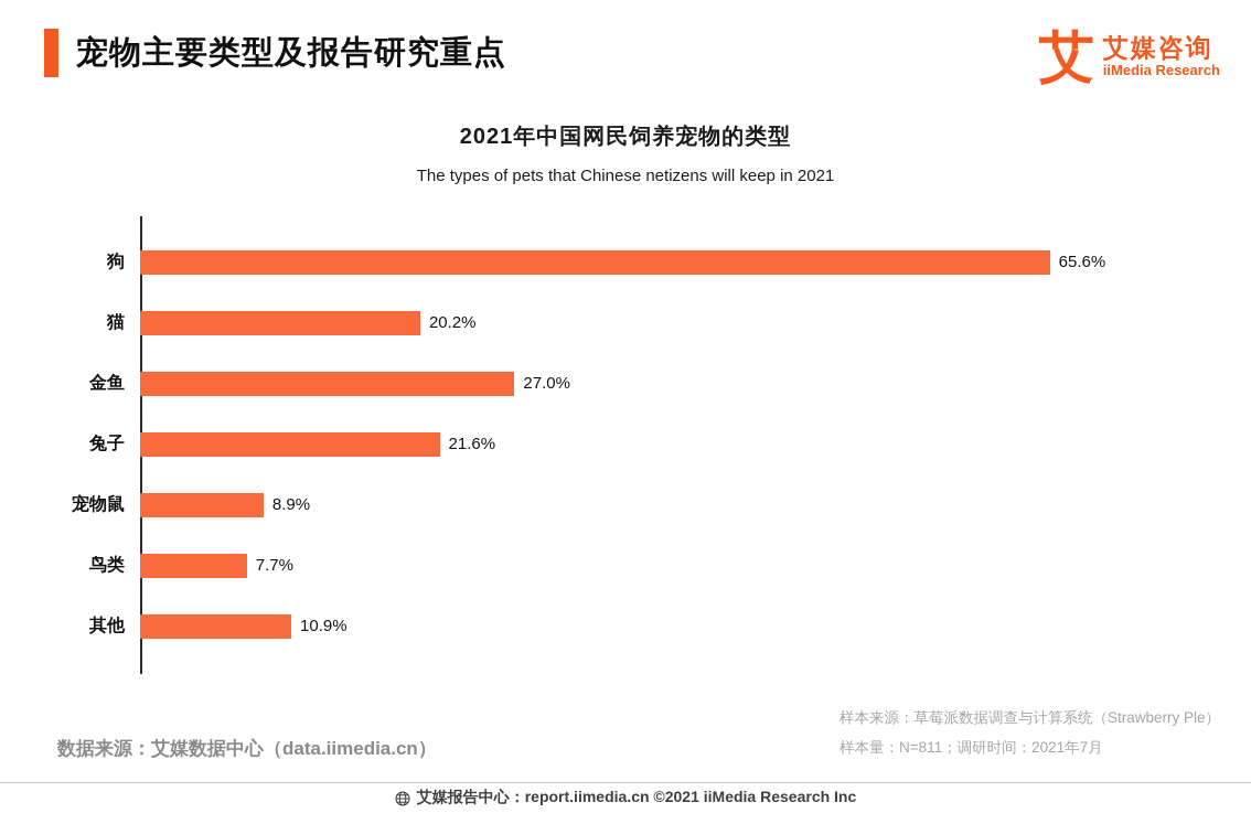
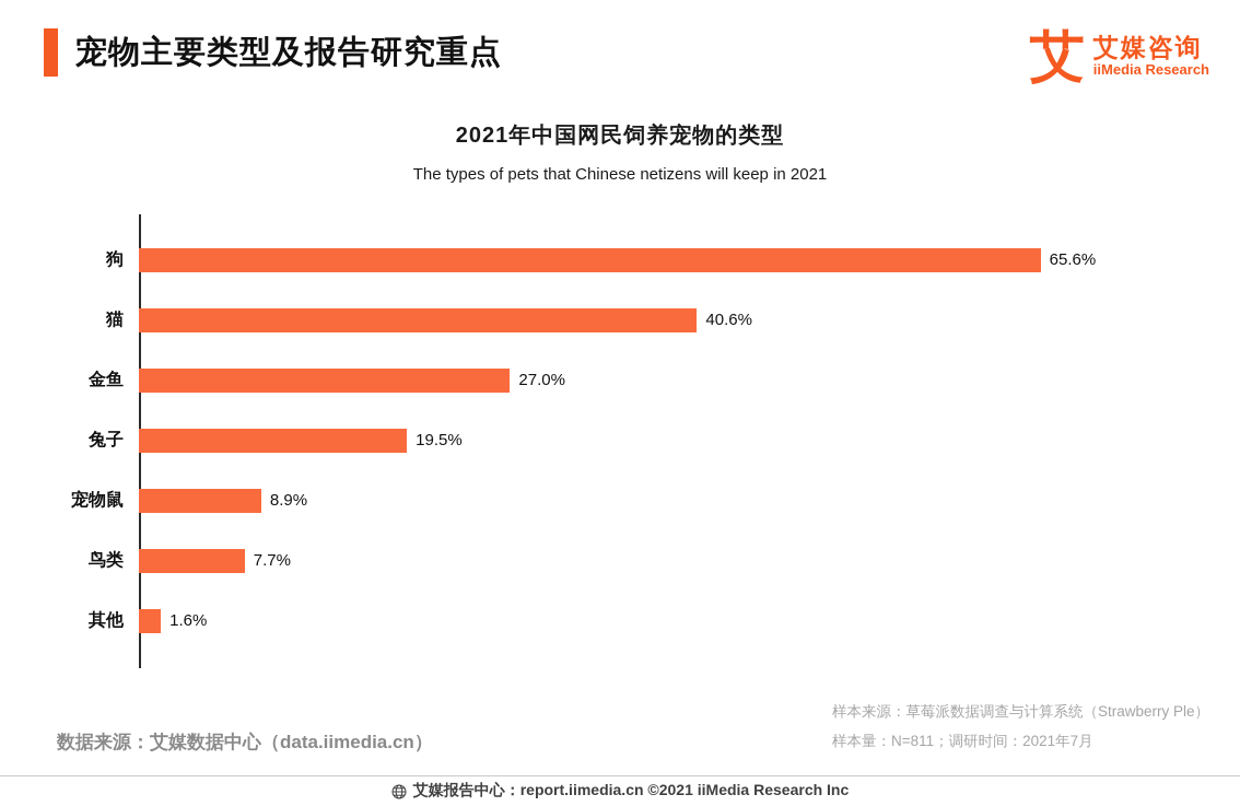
猫: 20.2% -> 40.6%
兔子: 21.6% -> 19.5%
其他: 10.9% -> 1.6%
